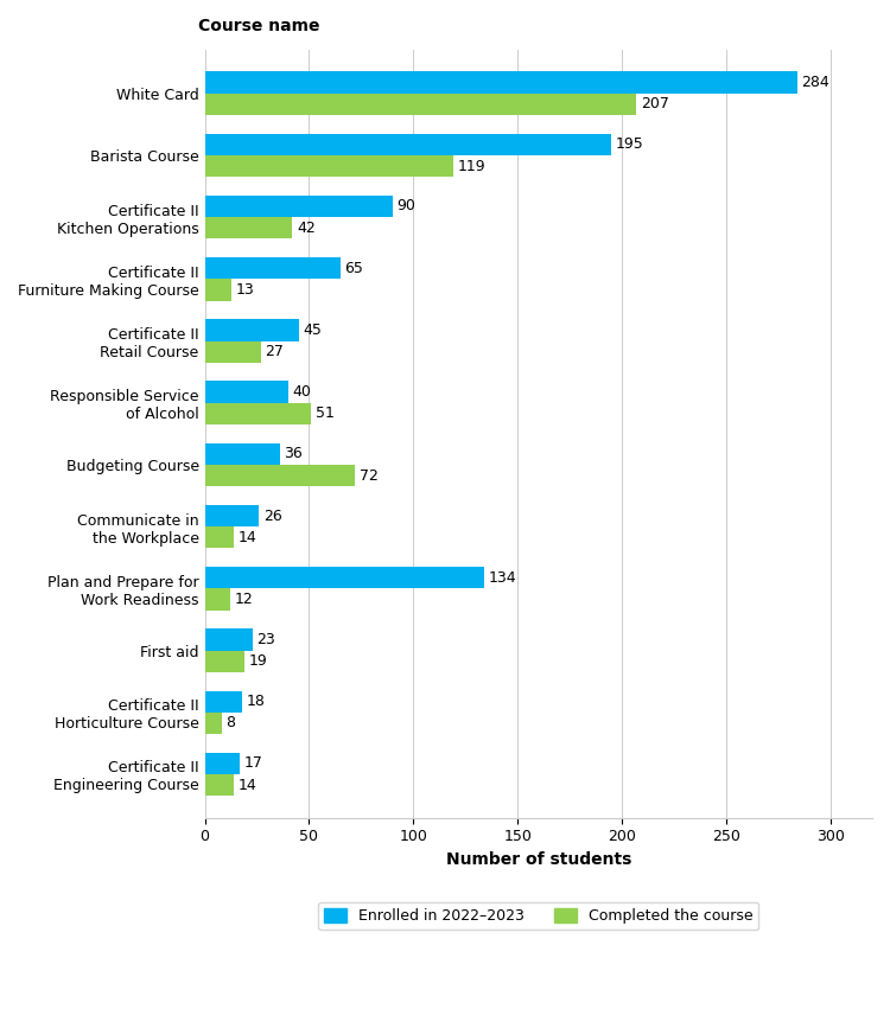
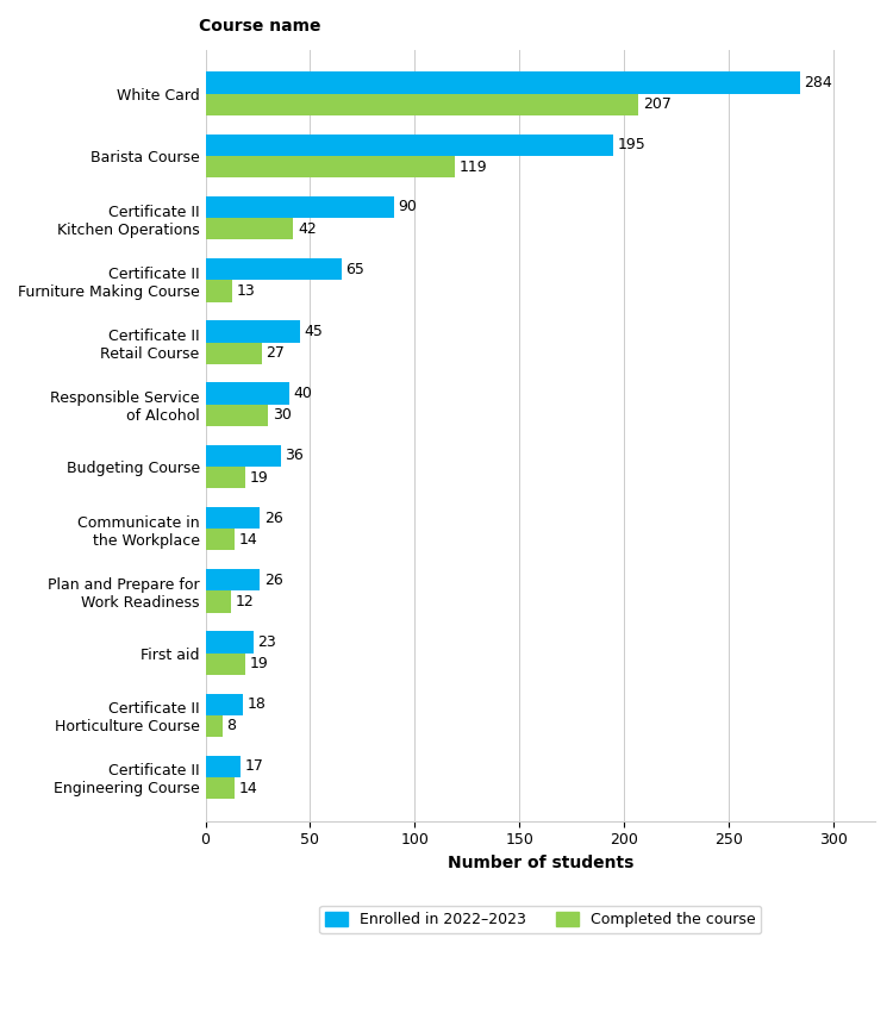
Completed the course/Responsible Service of Alcohol: 51 -> 30
Completed the course/Budgeting Course: 72 -> 19
Enrolled in 2022–2023/Plan and Prepare for Work Readiness: 134 -> 26
